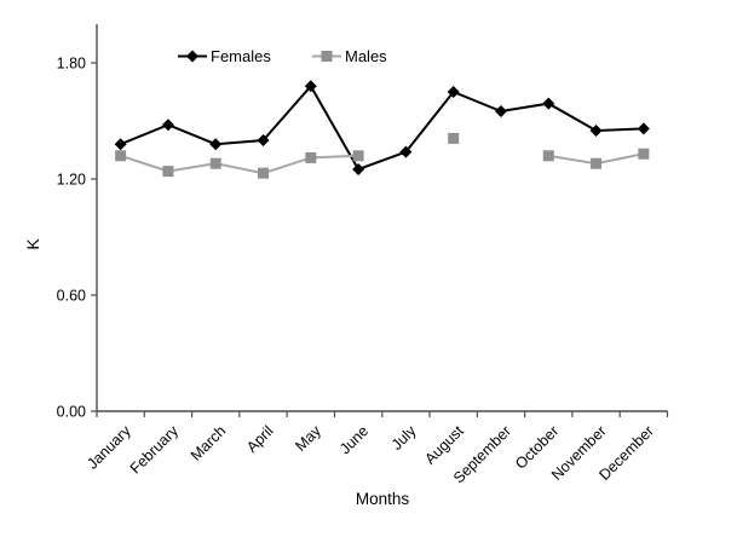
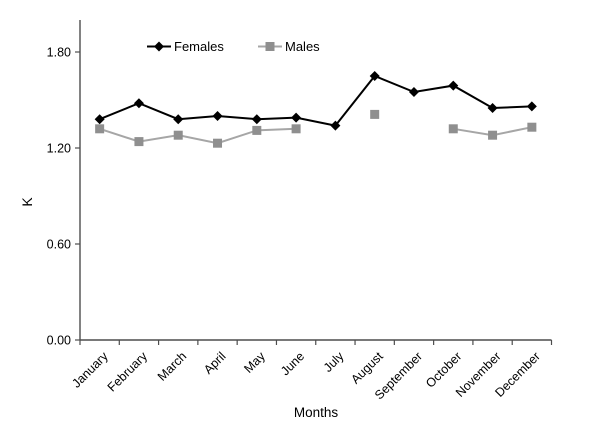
Females/May: 1.68 -> 1.38
Females/June: 1.25 -> 1.39
